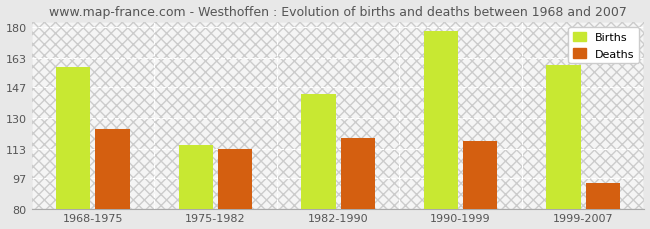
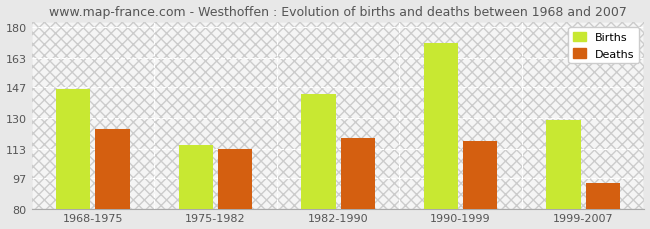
Births/1968-1975: 158 -> 146
Births/1990-1999: 178 -> 171
Births/1999-2007: 159 -> 129
